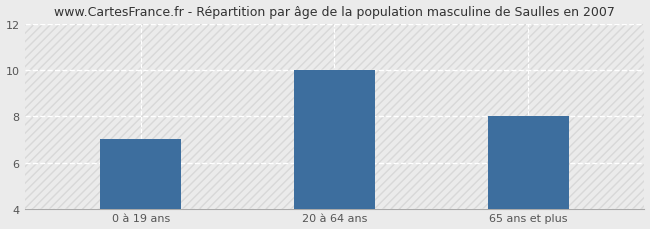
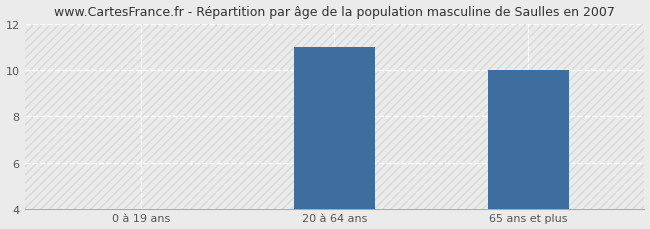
0 à 19 ans: 7 -> 4
20 à 64 ans: 10 -> 11
65 ans et plus: 8 -> 10
